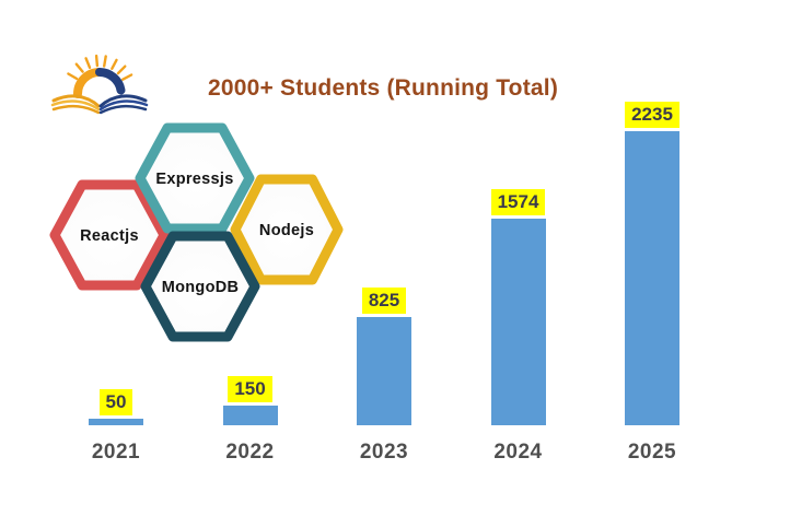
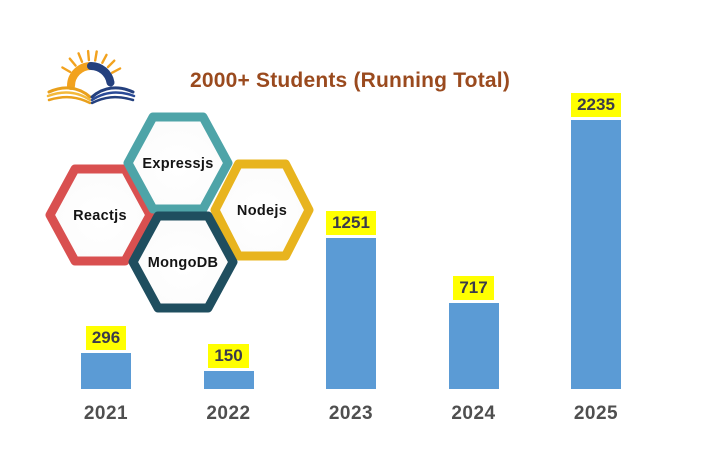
2021: 50 -> 296
2023: 825 -> 1251
2024: 1574 -> 717
